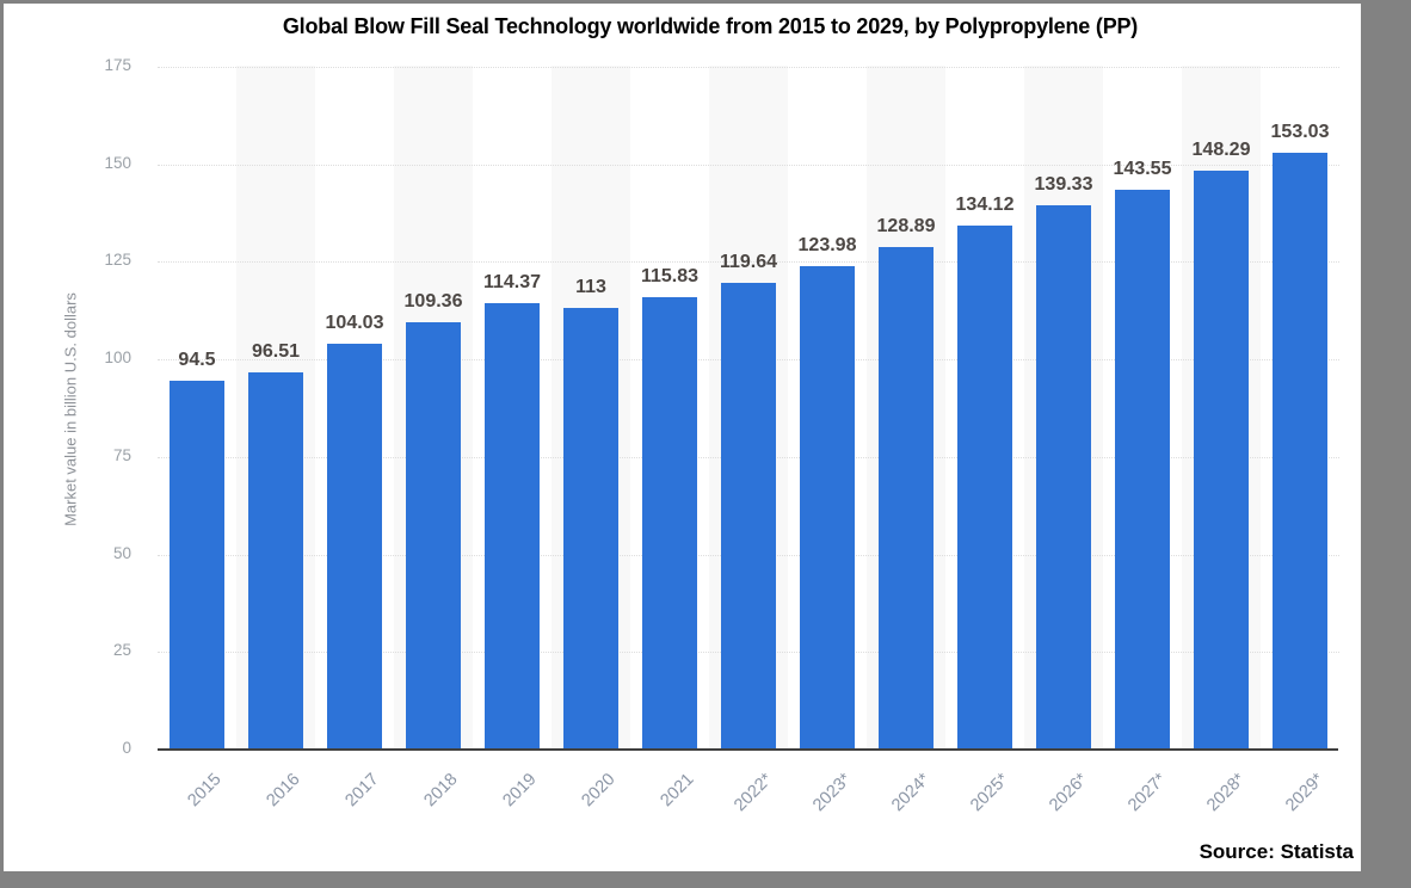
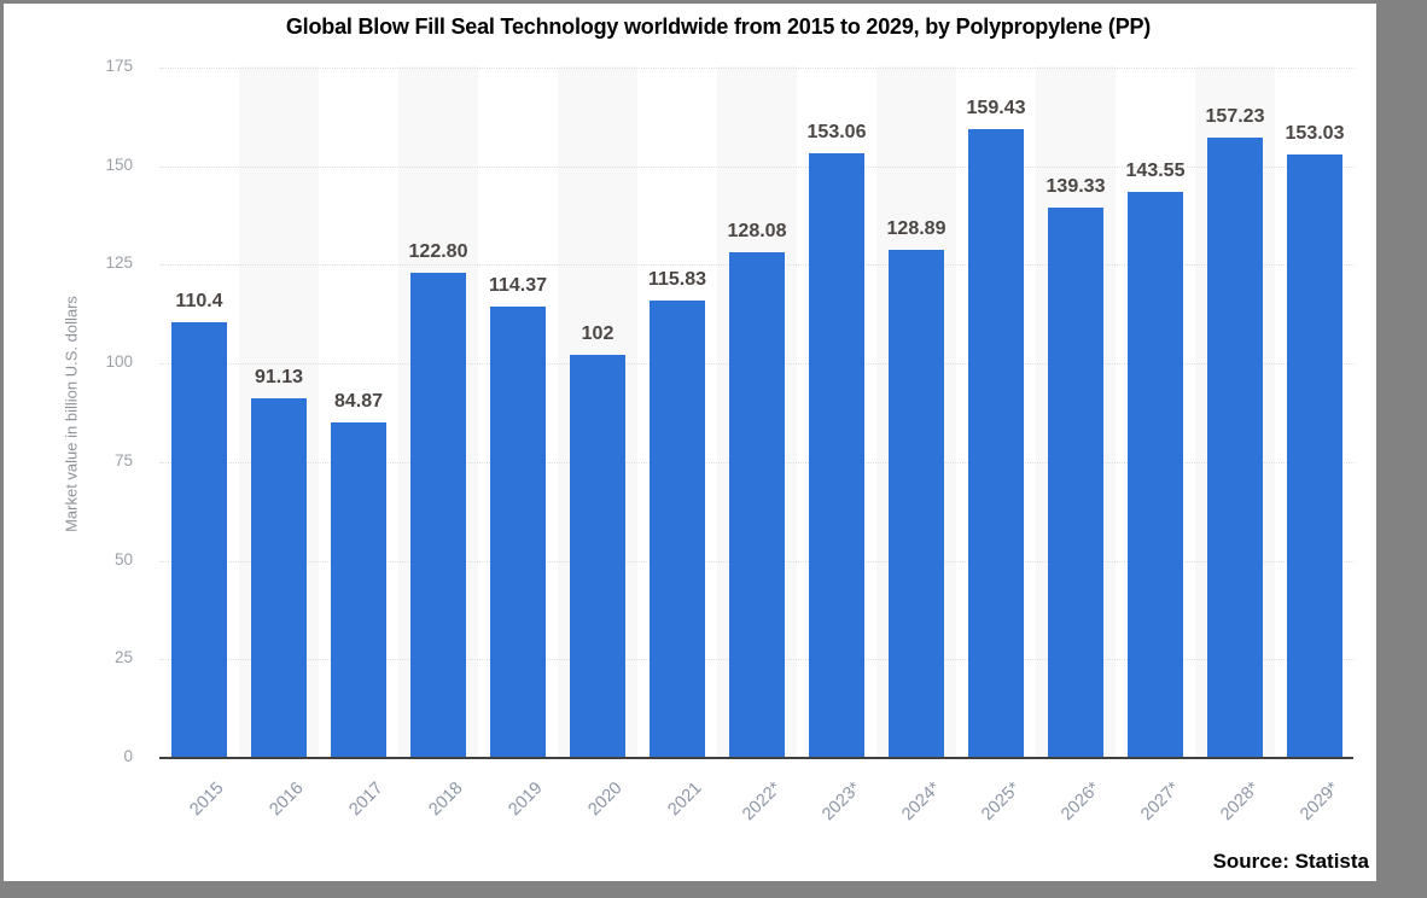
2015: 94.5 -> 110.4
2016: 96.51 -> 91.13
2017: 104.03 -> 84.87
2018: 109.36 -> 122.80
2020: 113 -> 102
2022*: 119.64 -> 128.08
2023*: 123.98 -> 153.06
2025*: 134.12 -> 159.43
2028*: 148.29 -> 157.23
